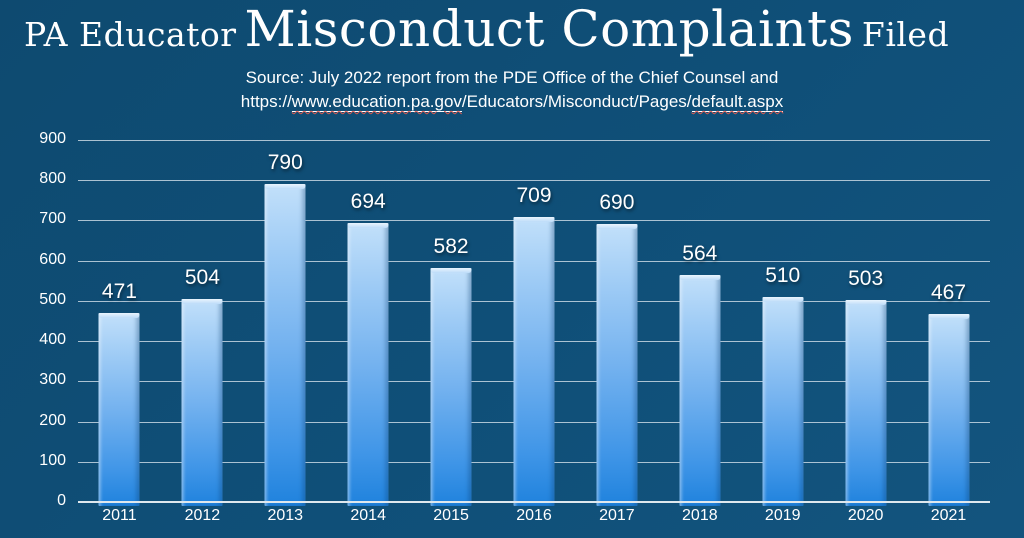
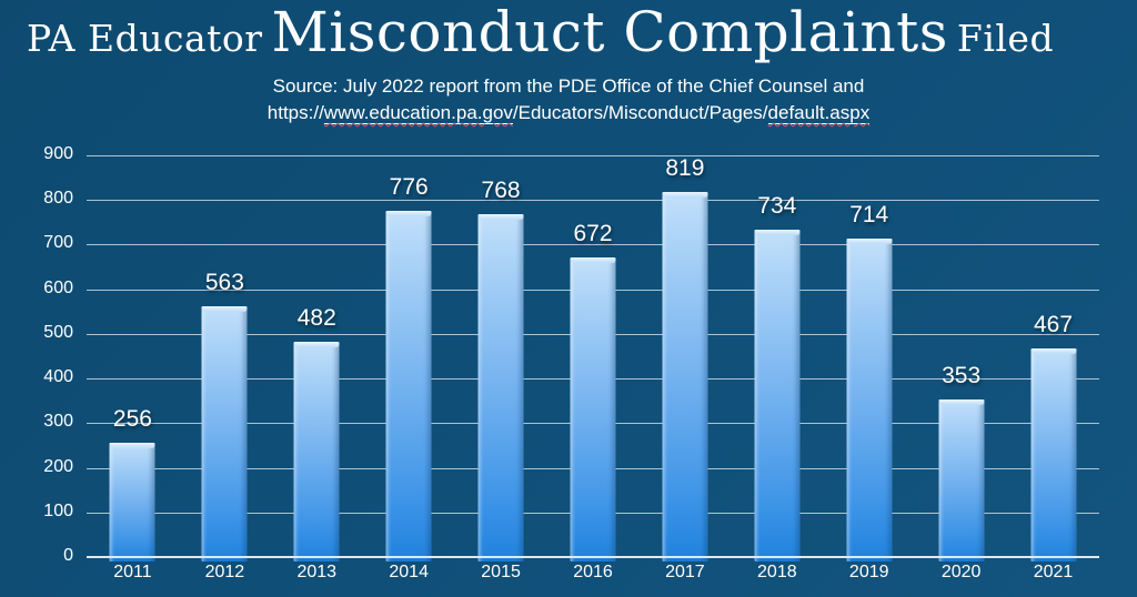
2011: 471 -> 256
2012: 504 -> 563
2013: 790 -> 482
2014: 694 -> 776
2015: 582 -> 768
2016: 709 -> 672
2017: 690 -> 819
2018: 564 -> 734
2019: 510 -> 714
2020: 503 -> 353
